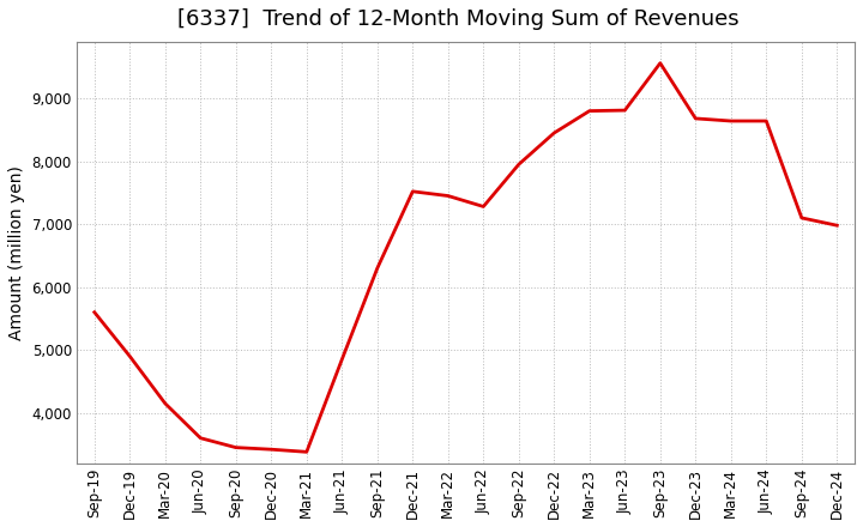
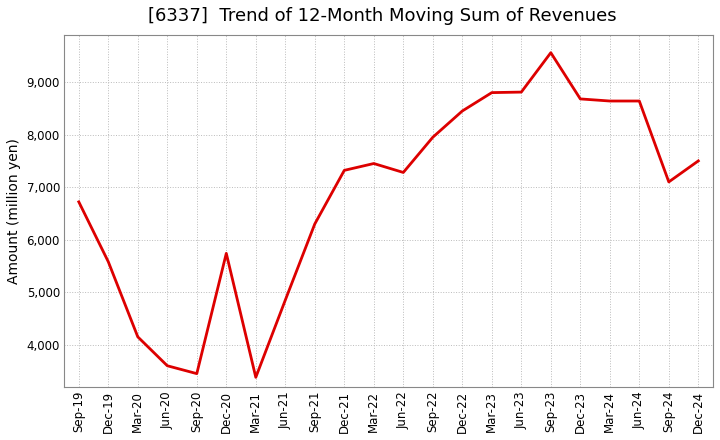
Sep-19: 5,600 -> 6,720
Dec-19: 4,900 -> 5,580
Dec-20: 3,420 -> 5,740
Dec-21: 7,520 -> 7,320
Dec-24: 6,980 -> 7,500
